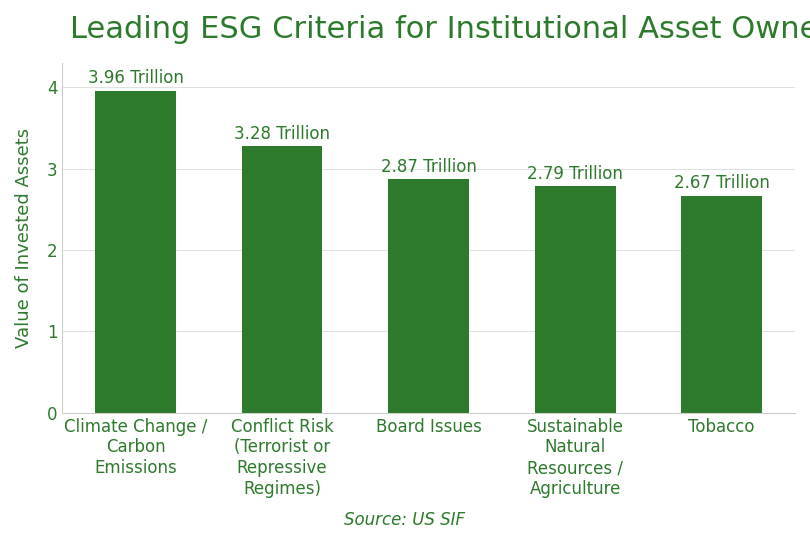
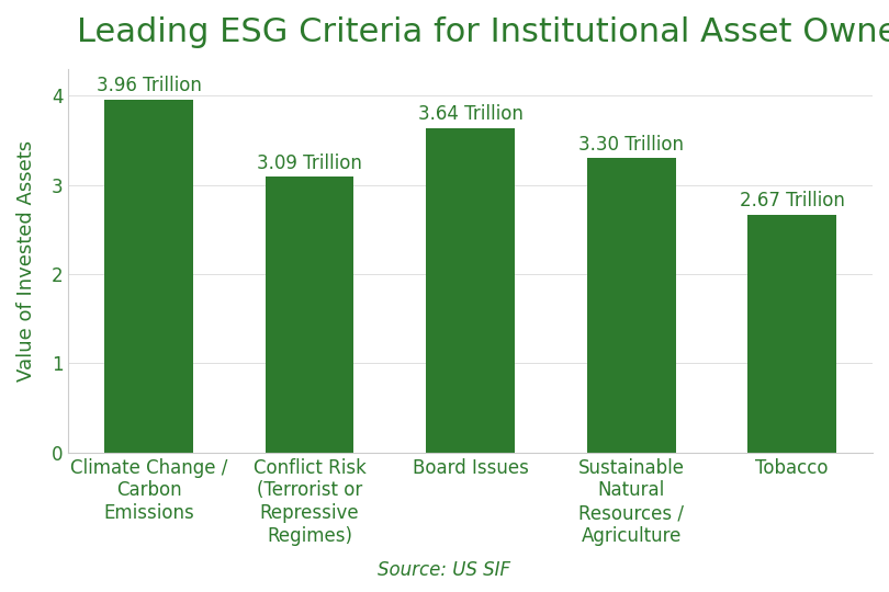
Conflict Risk (Terrorist or Repressive Regimes): 3.28 -> 3.09
Board Issues: 2.87 -> 3.64
Sustainable Natural Resources / Agriculture: 2.79 -> 3.30
